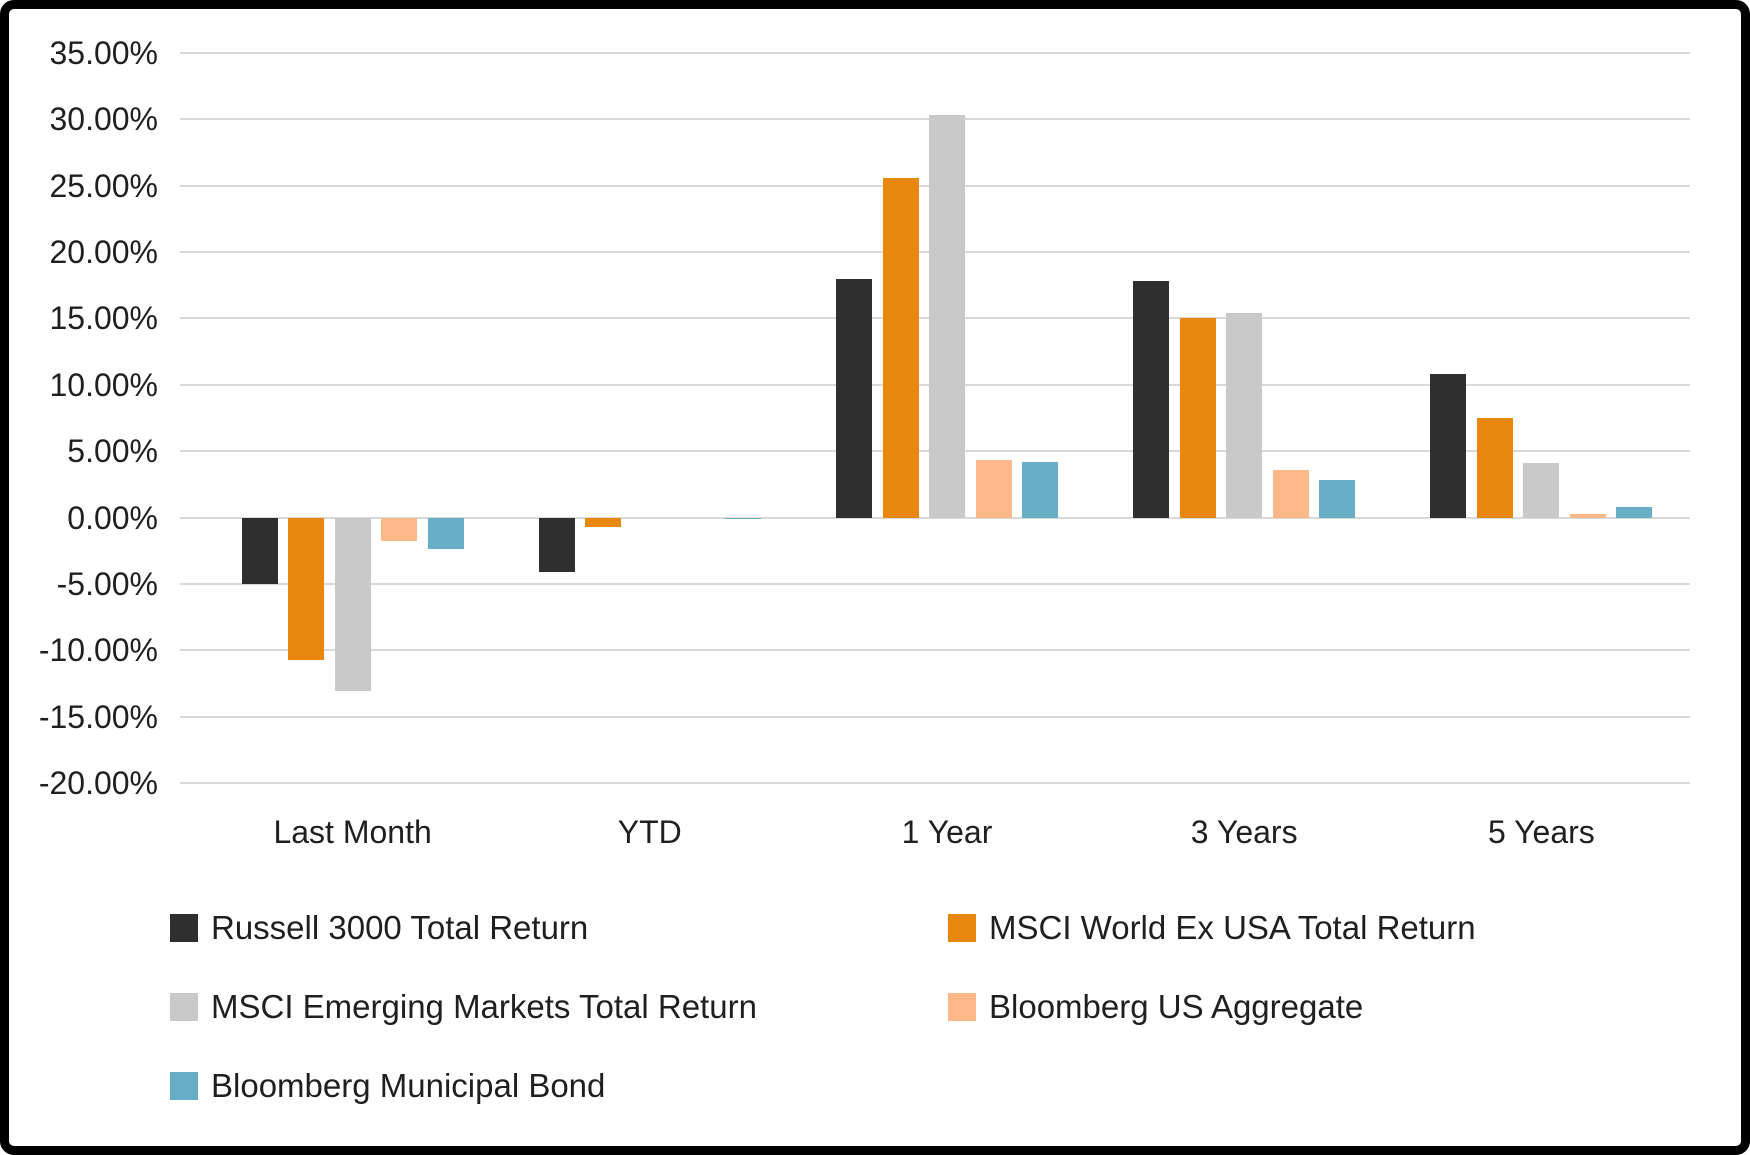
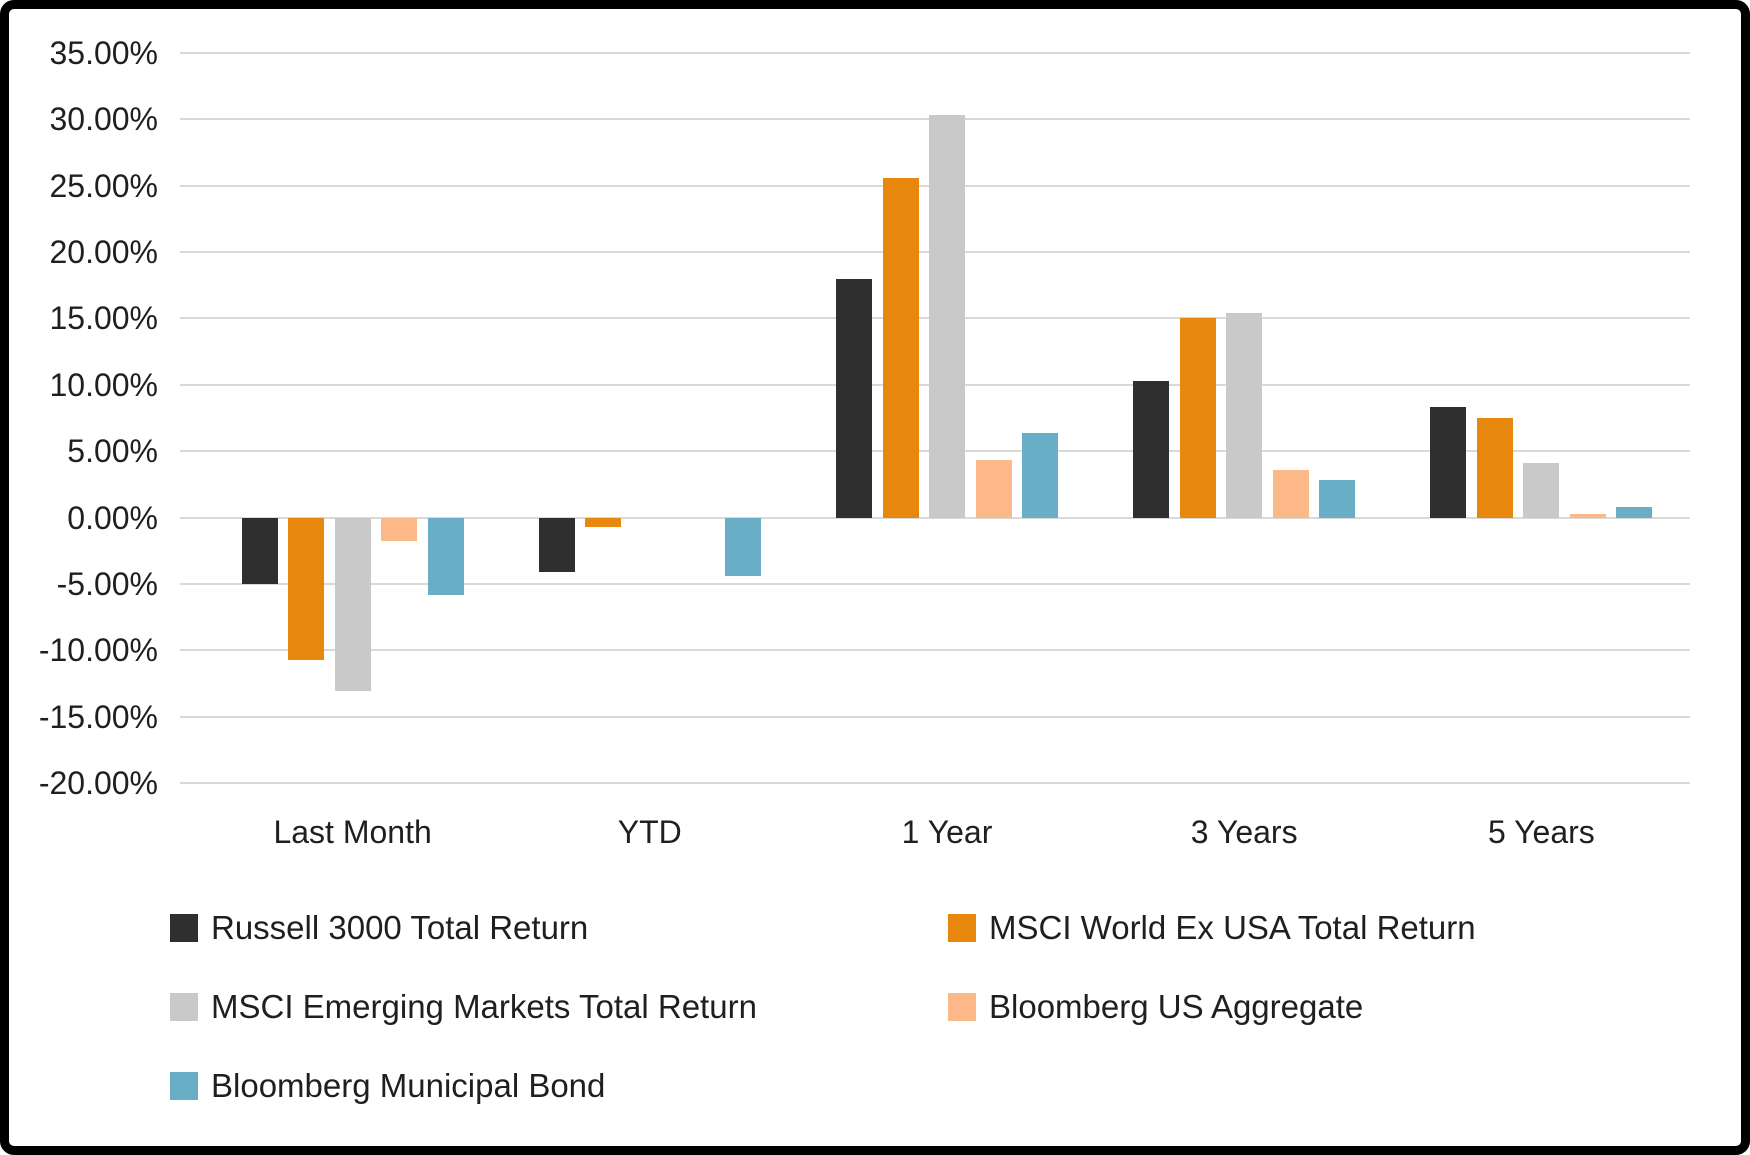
Bloomberg Municipal Bond/Last Month: -2.4% -> -5.8%
Bloomberg Municipal Bond/YTD: -0.1% -> -4.4%
Bloomberg Municipal Bond/1 Year: 4.2% -> 6.4%
Russell 3000 Total Return/3 Years: 17.8% -> 10.3%
Russell 3000 Total Return/5 Years: 10.8% -> 8.3%
